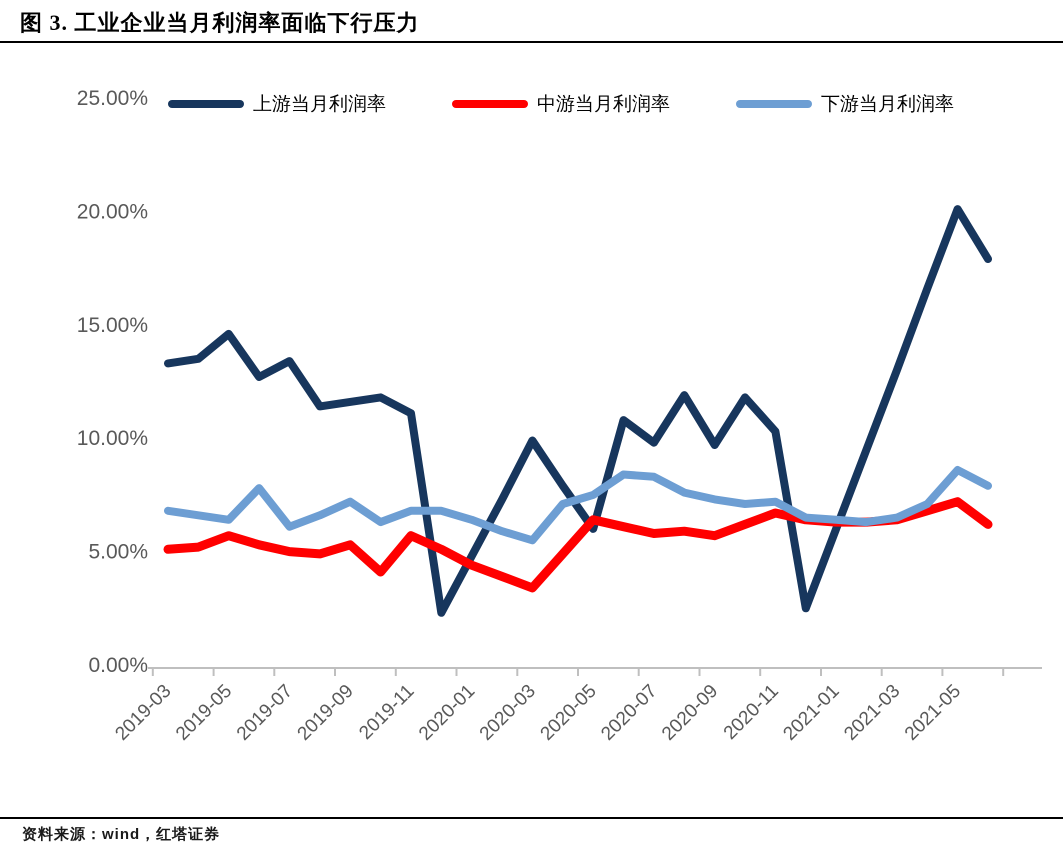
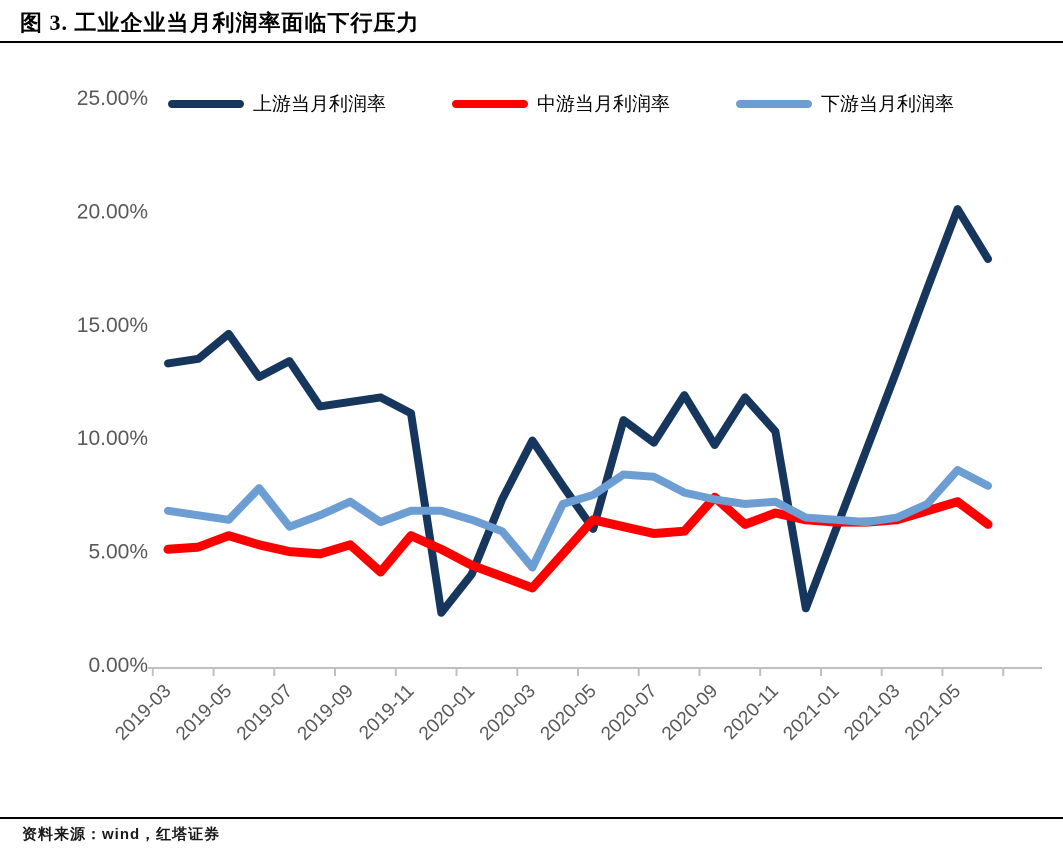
上游当月利润率/2020-01: 4.8% -> 4.0%
下游当月利润率/2020-03: 5.5% -> 4.3%
中游当月利润率/2020-09: 5.7% -> 7.4%
